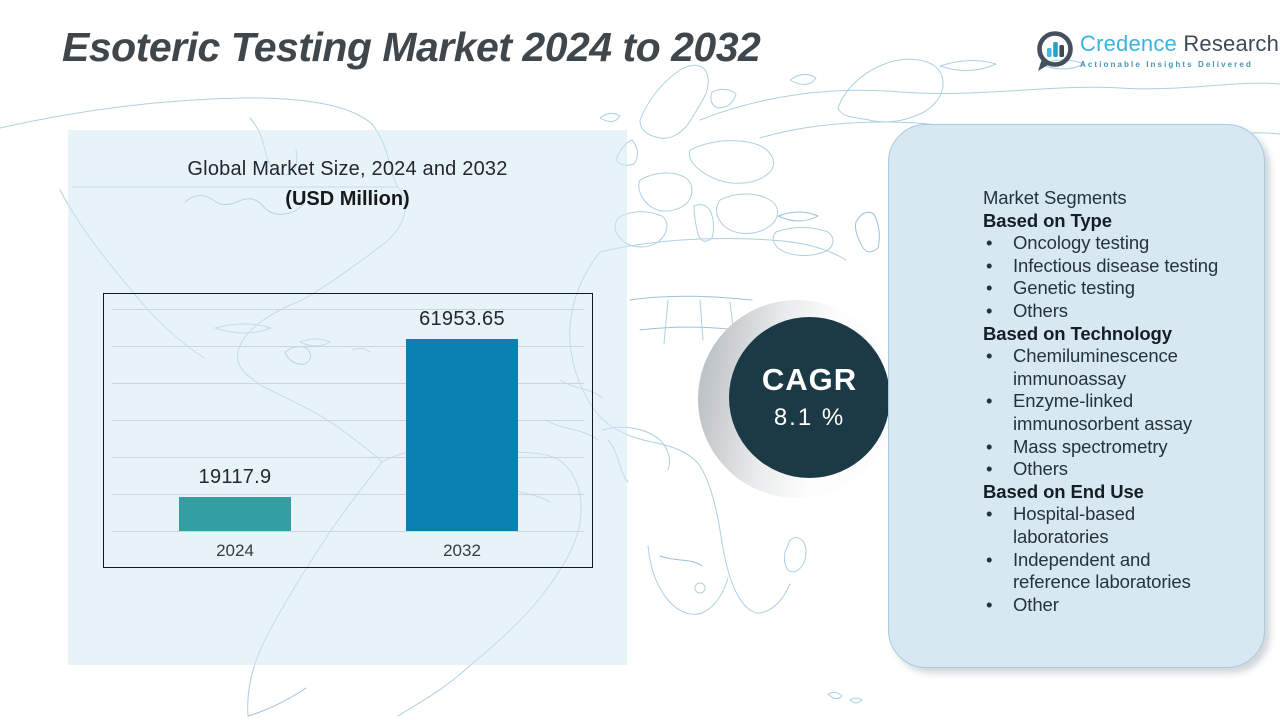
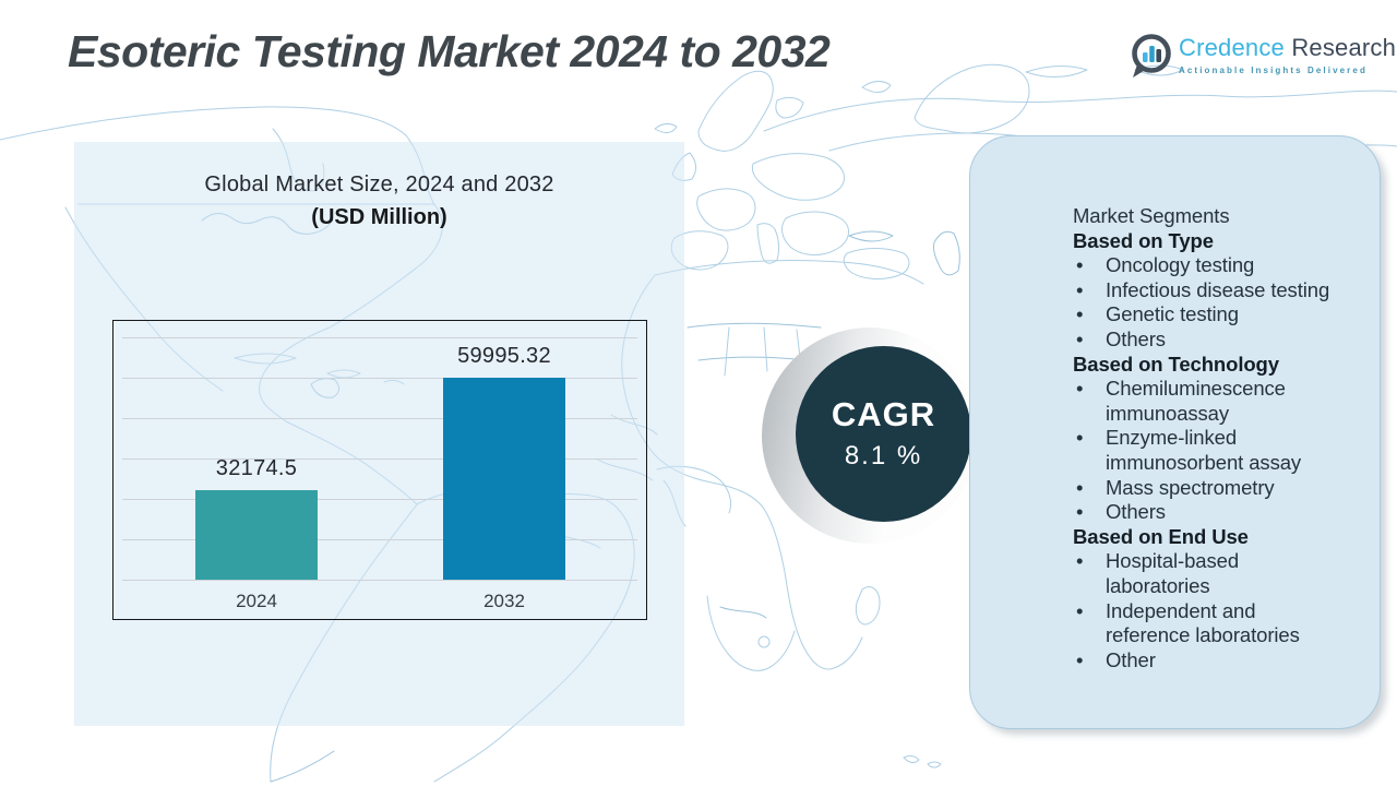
2024: 19117.9 -> 32174.5
2032: 61953.65 -> 59995.32
